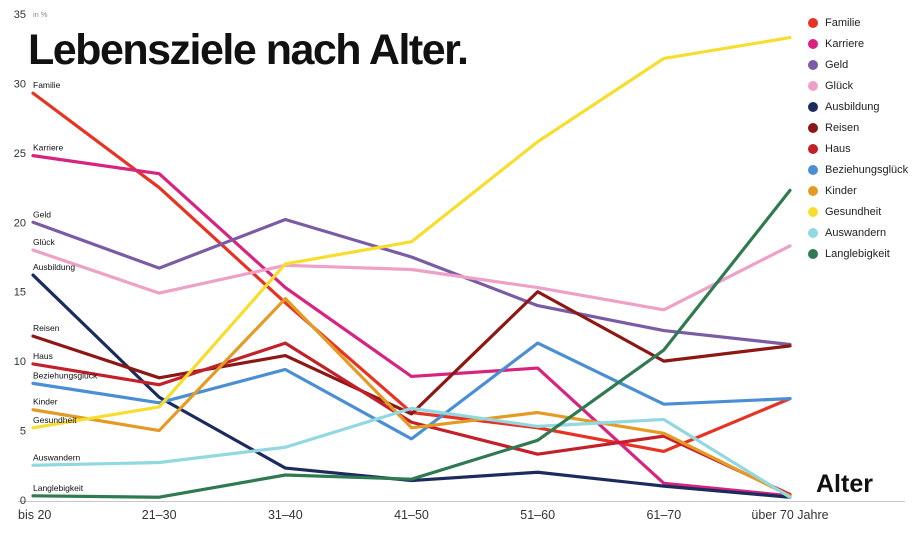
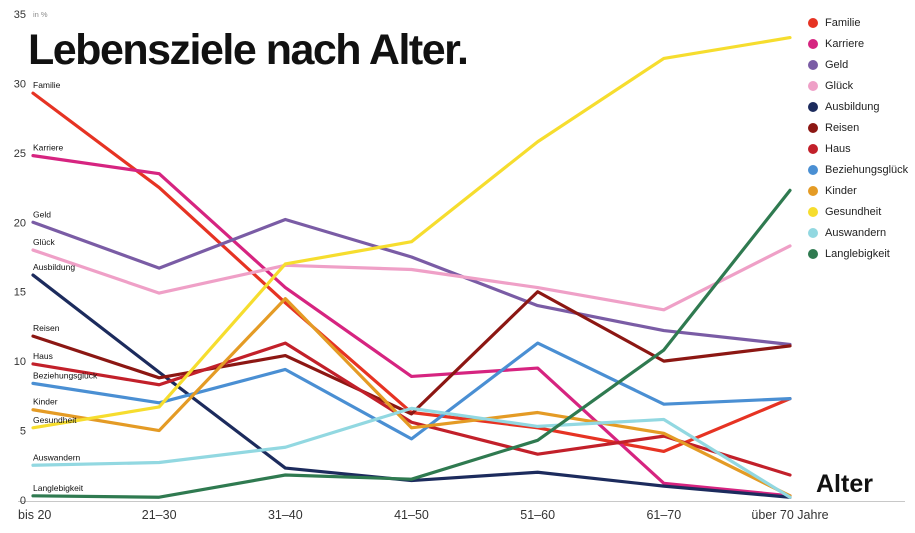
Ausbildung/21–30: 7.4 -> 9.2
Haus/über 70 Jahre: 0.4 -> 1.8
